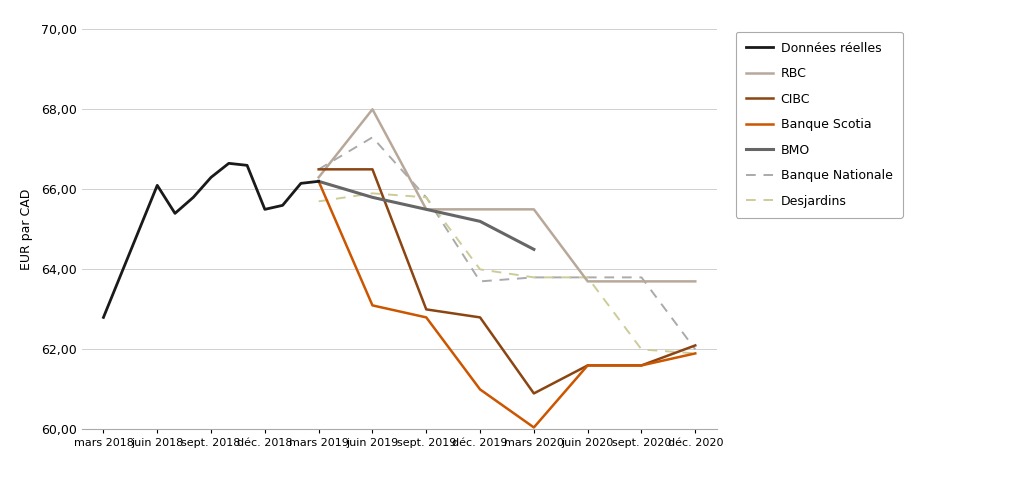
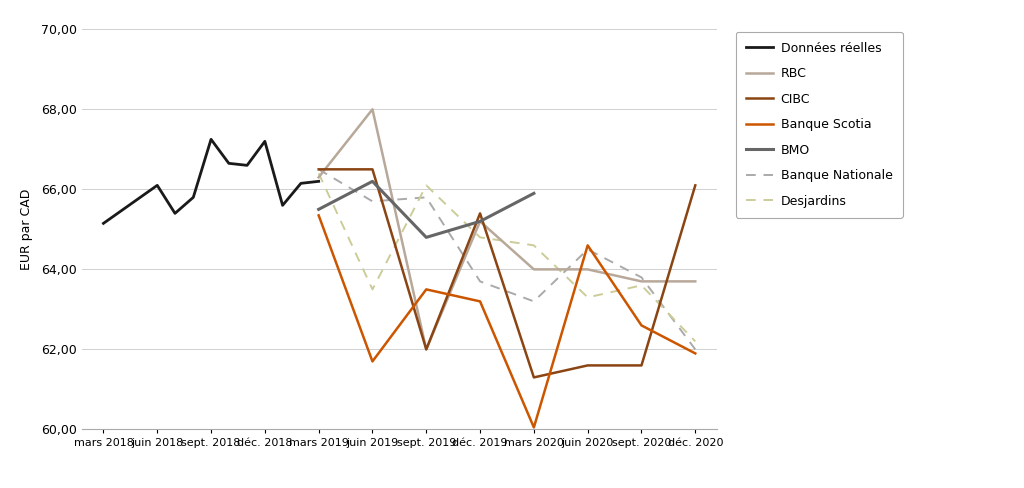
Données réelles/mars 2018: 62,80 -> 65,15
Données réelles/sept. 2018: 66,30 -> 67,25
Données réelles/déc. 2018: 65,50 -> 67,20
Banque Scotia/mars 2019: 66,20 -> 65,35
BMO/mars 2019: 66,2 -> 65,5
Desjardins/mars 2019: 65,7 -> 66,4
Banque Scotia/juin 2019: 63,10 -> 61,70
BMO/juin 2019: 65,8 -> 66,2
Banque Nationale/juin 2019: 67,3 -> 65,7
Desjardins/juin 2019: 65,9 -> 63,5
RBC/sept. 2019: 65,5 -> 62,0
CIBC/sept. 2019: 63,0 -> 62,0
Banque Scotia/sept. 2019: 62,80 -> 63,50
BMO/sept. 2019: 65,5 -> 64,8
Desjardins/sept. 2019: 65,8 -> 66,1
RBC/déc. 2019: 65,5 -> 65,2
CIBC/déc. 2019: 62,8 -> 65,4
Banque Scotia/déc. 2019: 61,00 -> 63,20
Desjardins/déc. 2019: 64,0 -> 64,8
RBC/mars 2020: 65,5 -> 64,0
CIBC/mars 2020: 60,9 -> 61,3
BMO/mars 2020: 64,5 -> 65,9
Banque Nationale/mars 2020: 63,8 -> 63,2
Desjardins/mars 2020: 63,8 -> 64,6
RBC/juin 2020: 63,7 -> 64,0
Banque Scotia/juin 2020: 61,60 -> 64,60
Banque Nationale/juin 2020: 63,8 -> 64,5
Desjardins/juin 2020: 63,8 -> 63,3
Banque Scotia/sept. 2020: 61,60 -> 62,60
Desjardins/sept. 2020: 62,0 -> 63,6
CIBC/déc. 2020: 62,1 -> 66,1
Desjardins/déc. 2020: 61,9 -> 62,2
